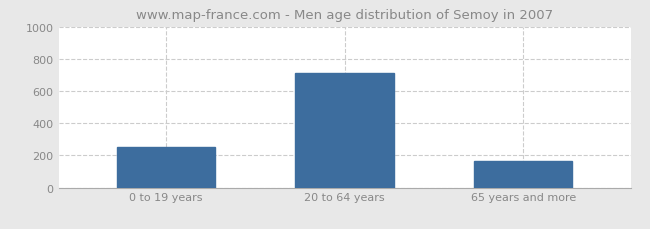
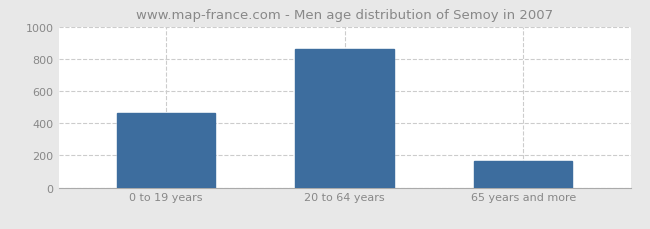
0 to 19 years: 250 -> 460
20 to 64 years: 710 -> 860
